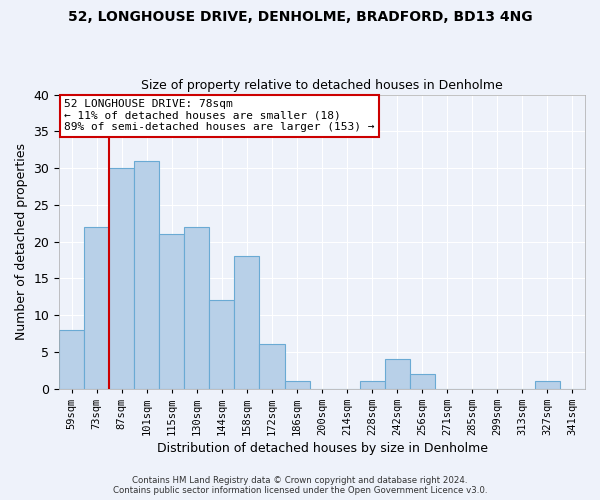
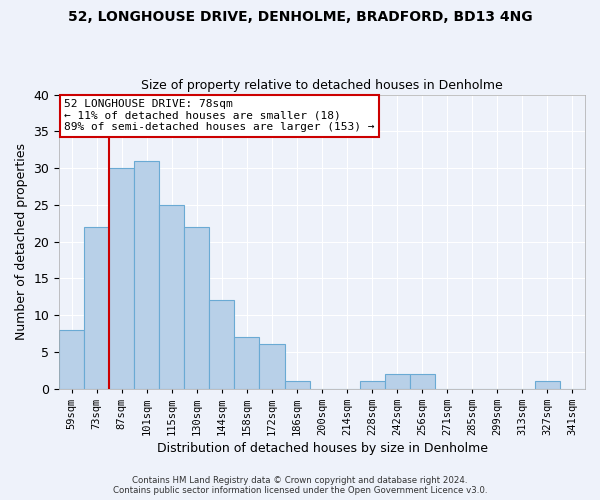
115sqm: 21 -> 25
158sqm: 18 -> 7
242sqm: 4 -> 2
